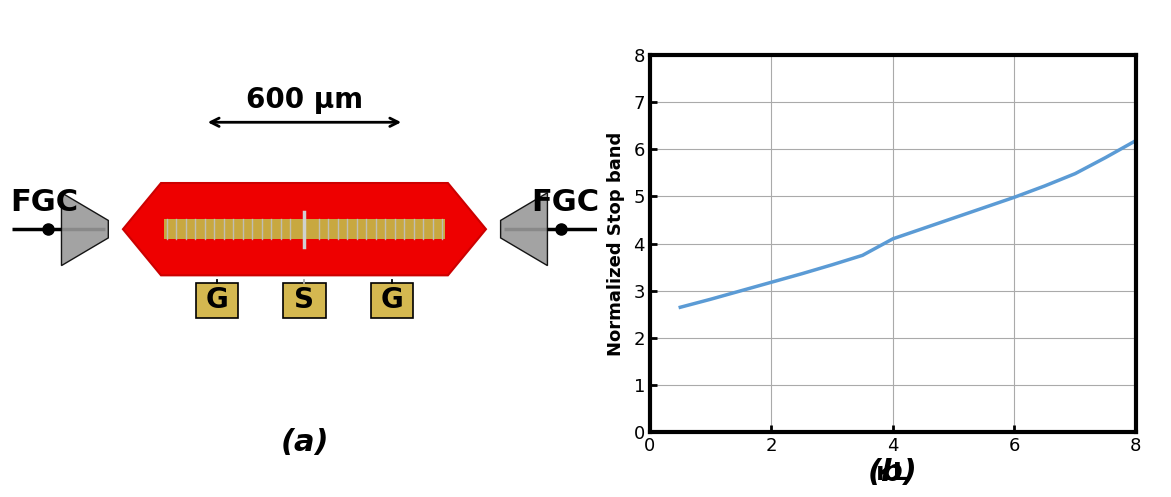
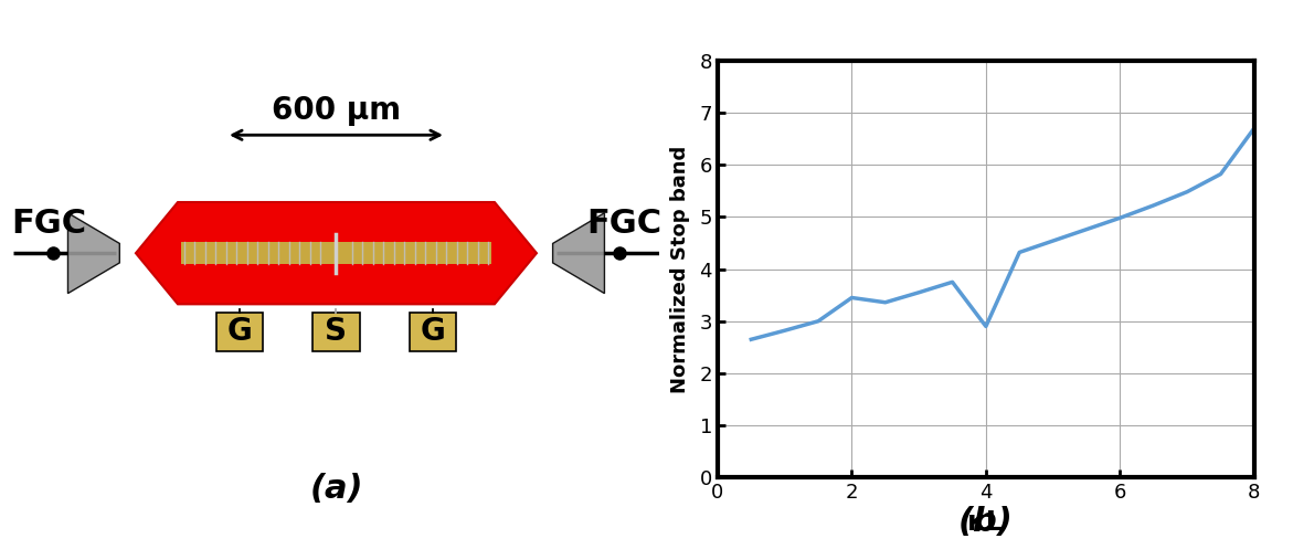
2: 3.18 -> 3.45
4: 4.10 -> 2.90
8: 6.18 -> 6.70
